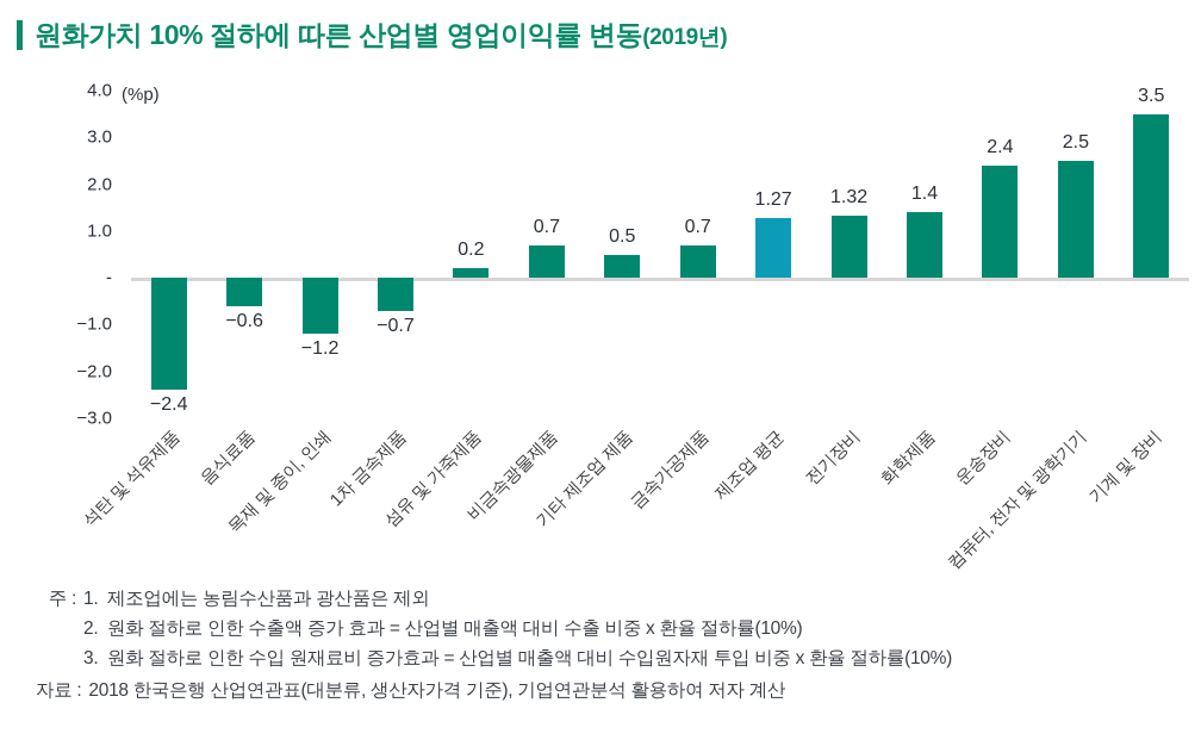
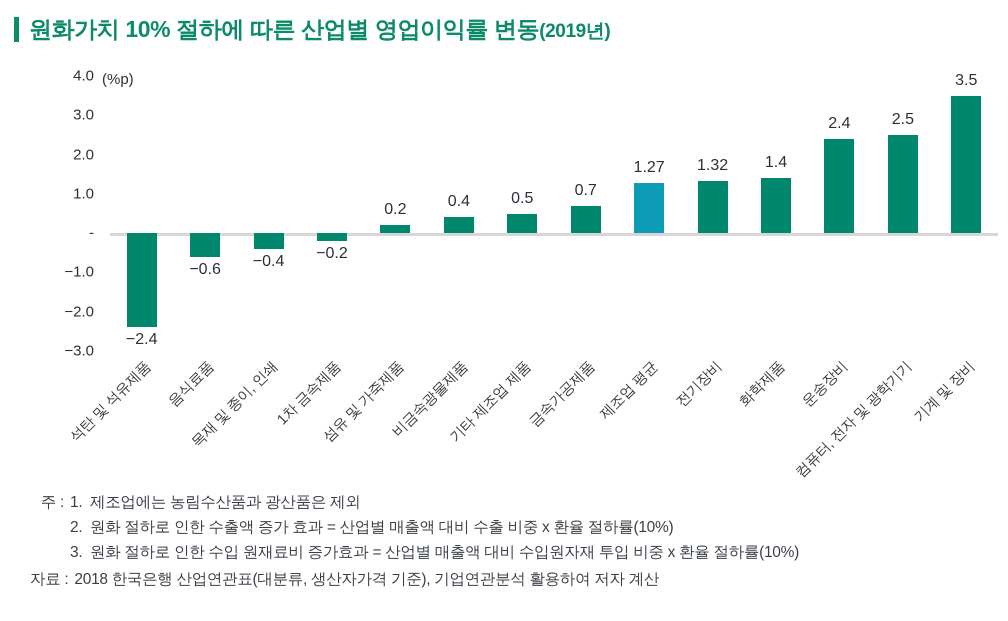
목재 및 종이, 인쇄: −1.2 -> −0.4
1차 금속제품: −0.7 -> −0.2
비금속광물제품: 0.7 -> 0.4
